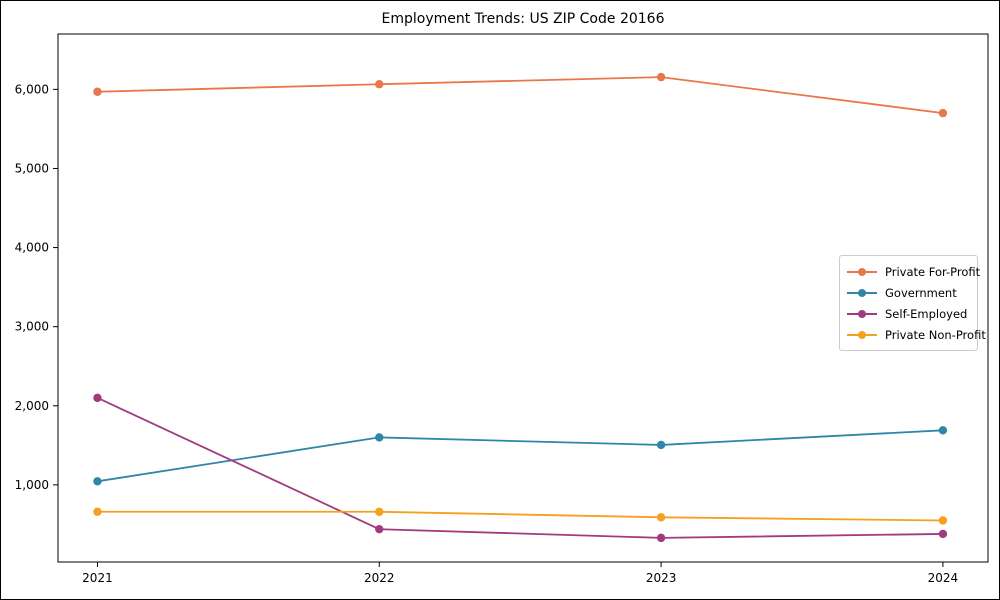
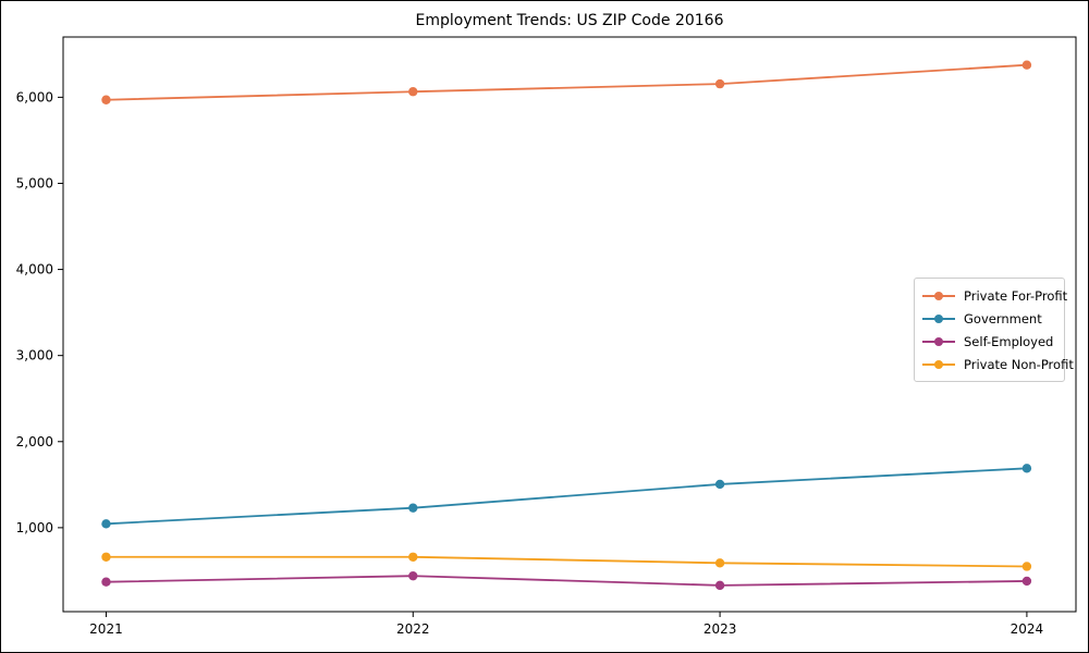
Self-Employed/2021: 2100 -> 400
Government/2022: 1600 -> 1200
Private For-Profit/2024: 5700 -> 6400
